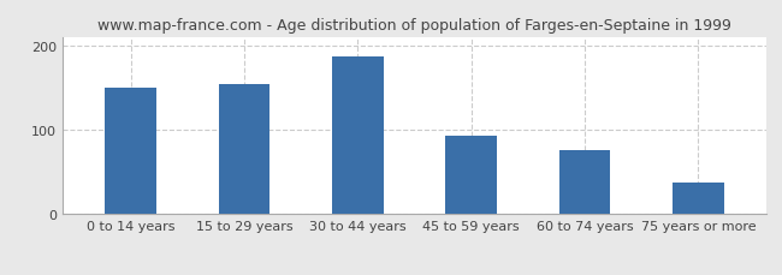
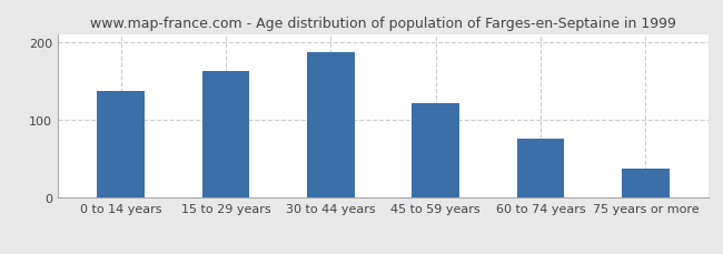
0 to 14 years: 150 -> 137
15 to 29 years: 154 -> 163
45 to 59 years: 94 -> 122
